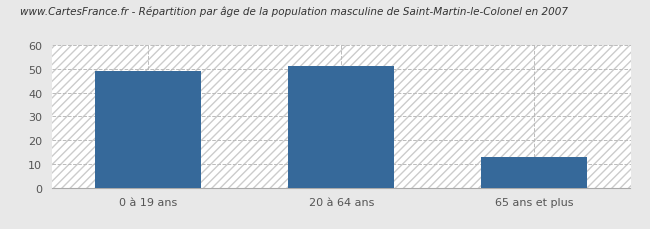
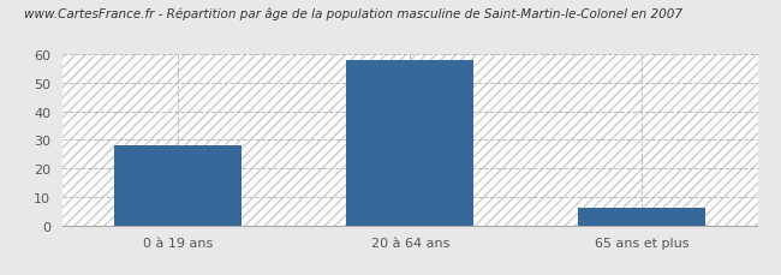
0 à 19 ans: 49 -> 28
20 à 64 ans: 51 -> 58
65 ans et plus: 13 -> 6
